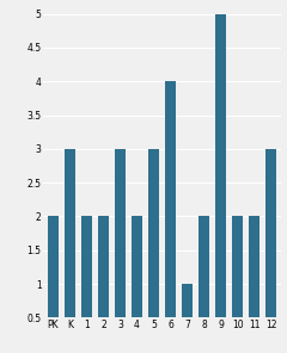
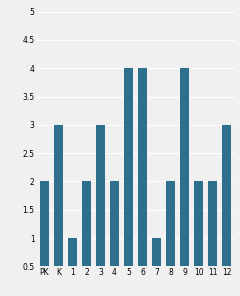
1: 2 -> 1
5: 3 -> 4
9: 5 -> 4
